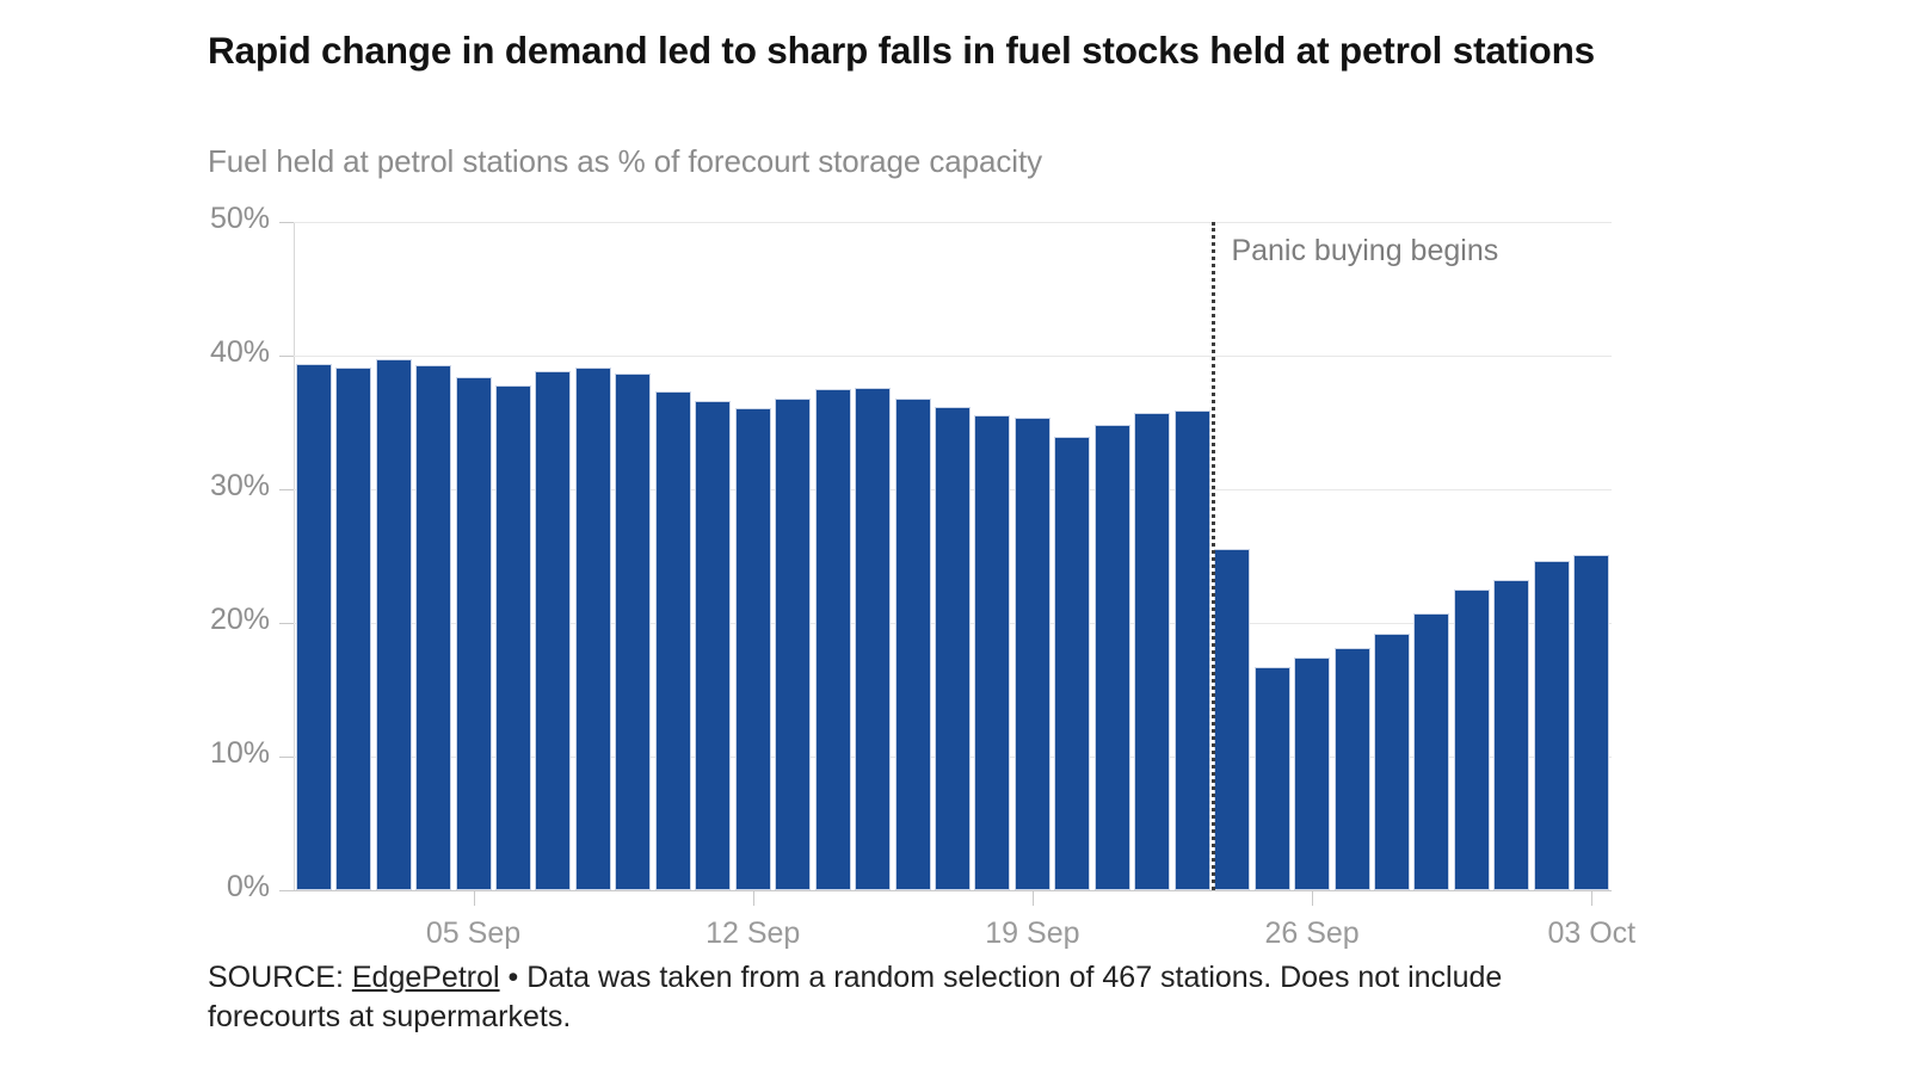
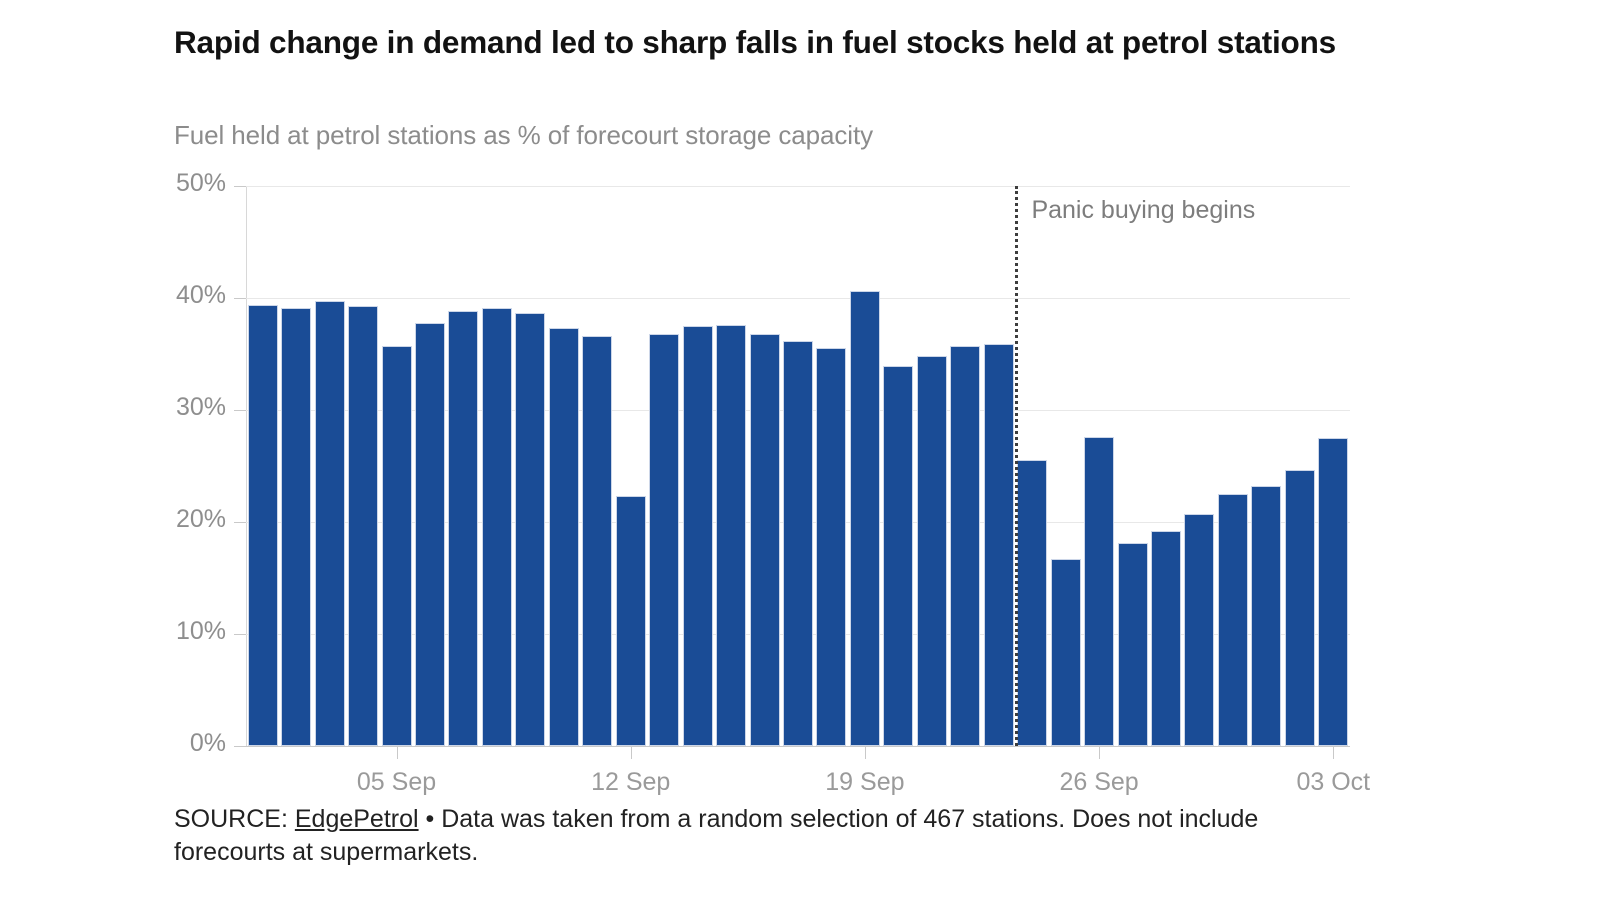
05 Sep: 38.4% -> 35.7%
12 Sep: 36.1% -> 22.3%
19 Sep: 35.4% -> 40.6%
26 Sep: 17.4% -> 27.6%
03 Oct: 25.1% -> 27.5%
